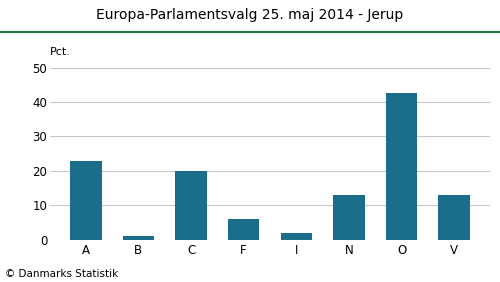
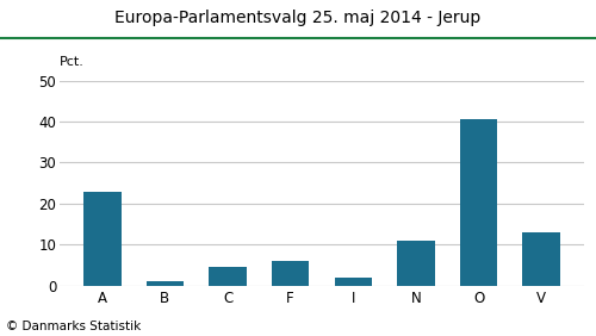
C: 20.0 -> 4.5
N: 13.0 -> 11.0
O: 42.5 -> 40.5
